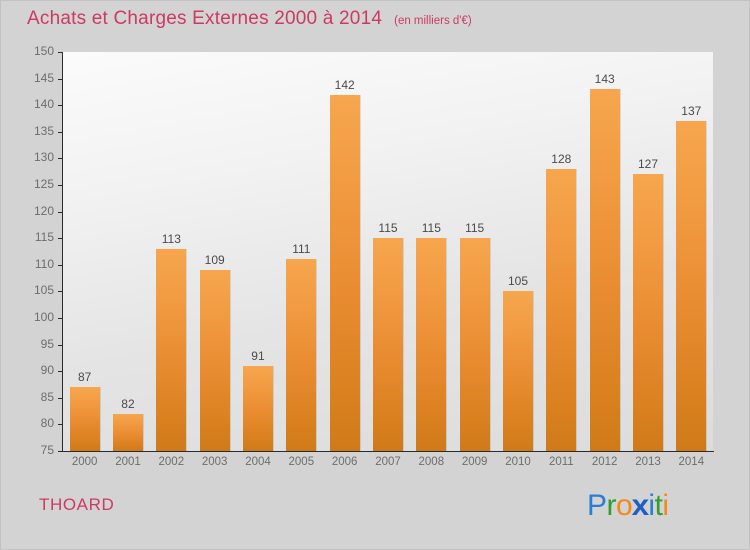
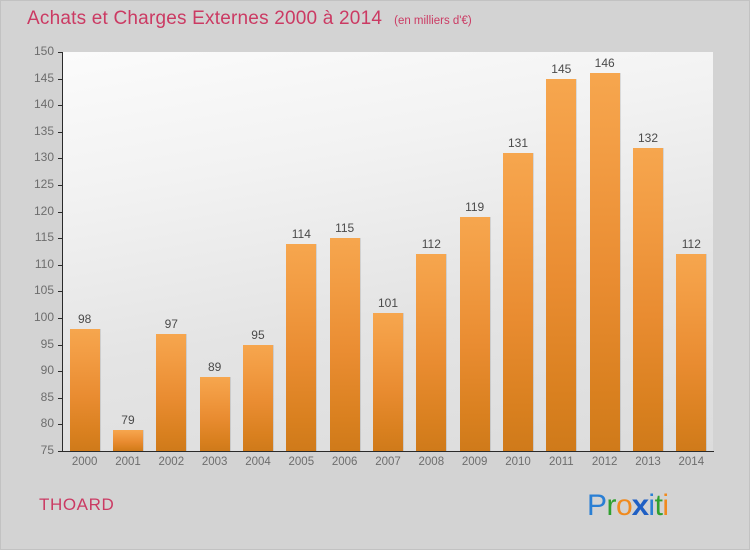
2000: 87 -> 98
2001: 82 -> 79
2002: 113 -> 97
2003: 109 -> 89
2004: 91 -> 95
2005: 111 -> 114
2006: 142 -> 115
2007: 115 -> 101
2008: 115 -> 112
2009: 115 -> 119
2010: 105 -> 131
2011: 128 -> 145
2012: 143 -> 146
2013: 127 -> 132
2014: 137 -> 112
